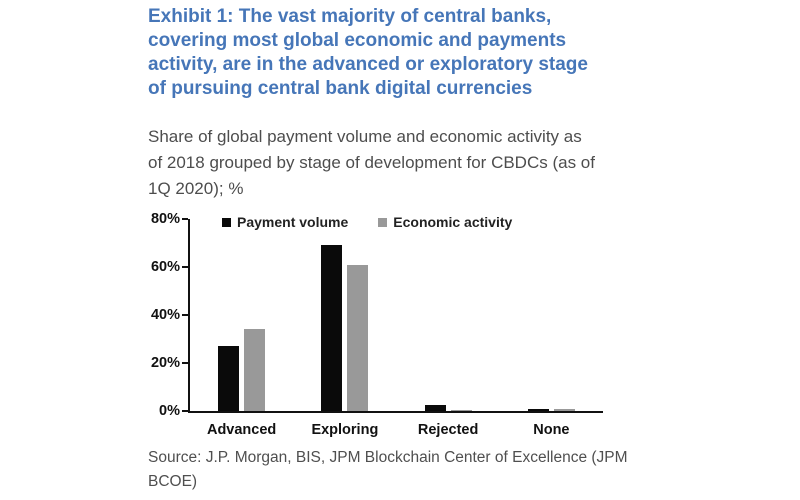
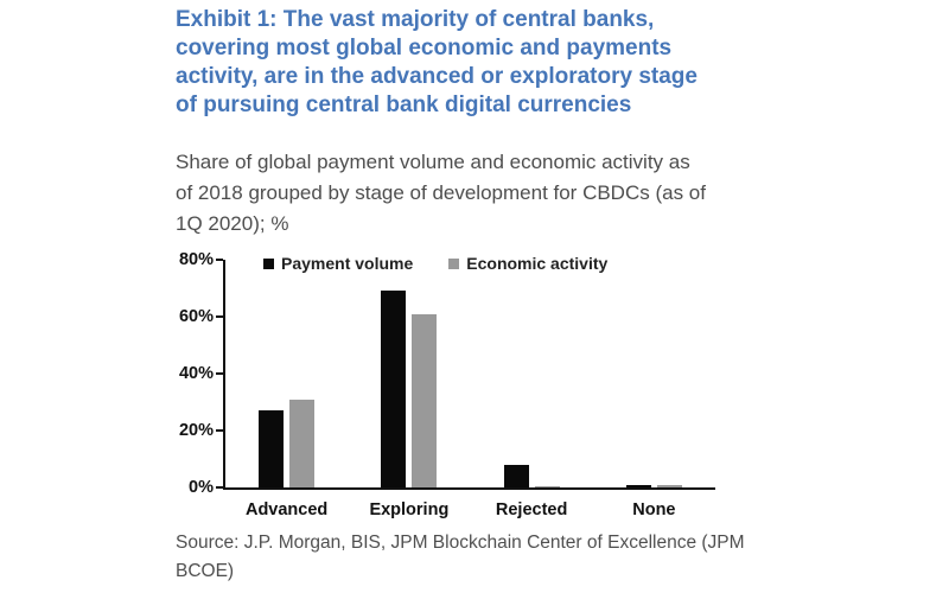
Economic activity/Advanced: 34% -> 31%
Payment volume/Rejected: 2% -> 8%
